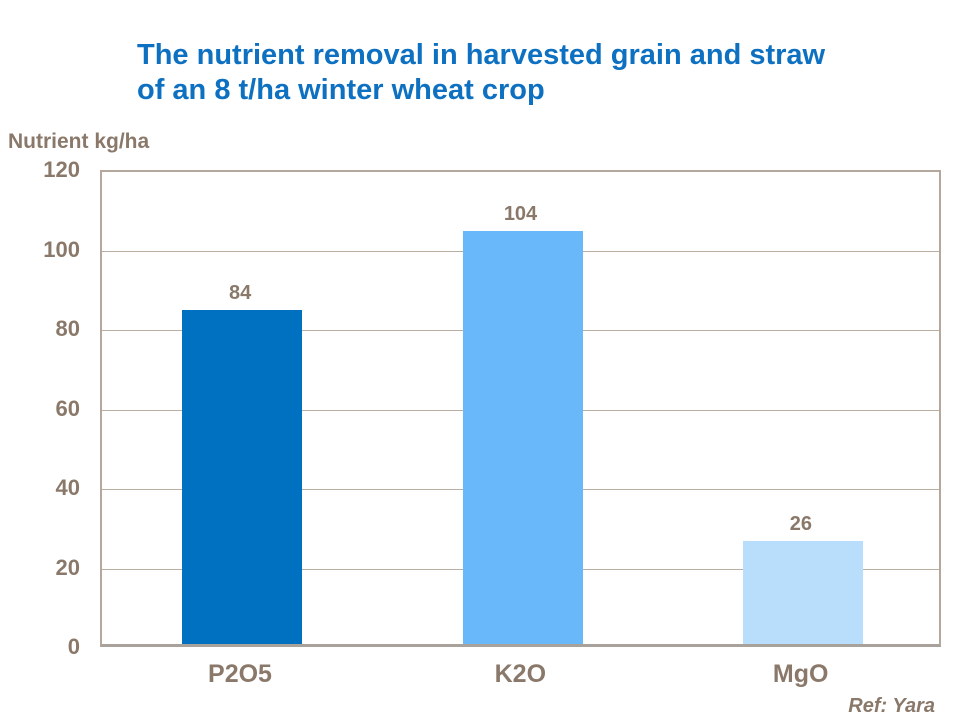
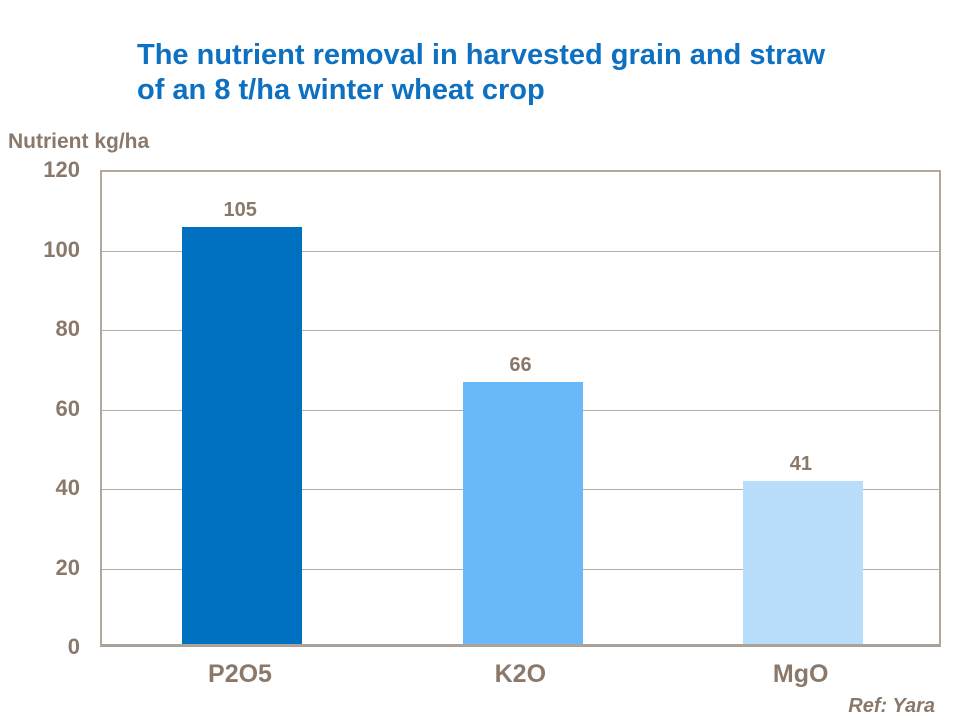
P2O5: 84 -> 105
K2O: 104 -> 66
MgO: 26 -> 41
